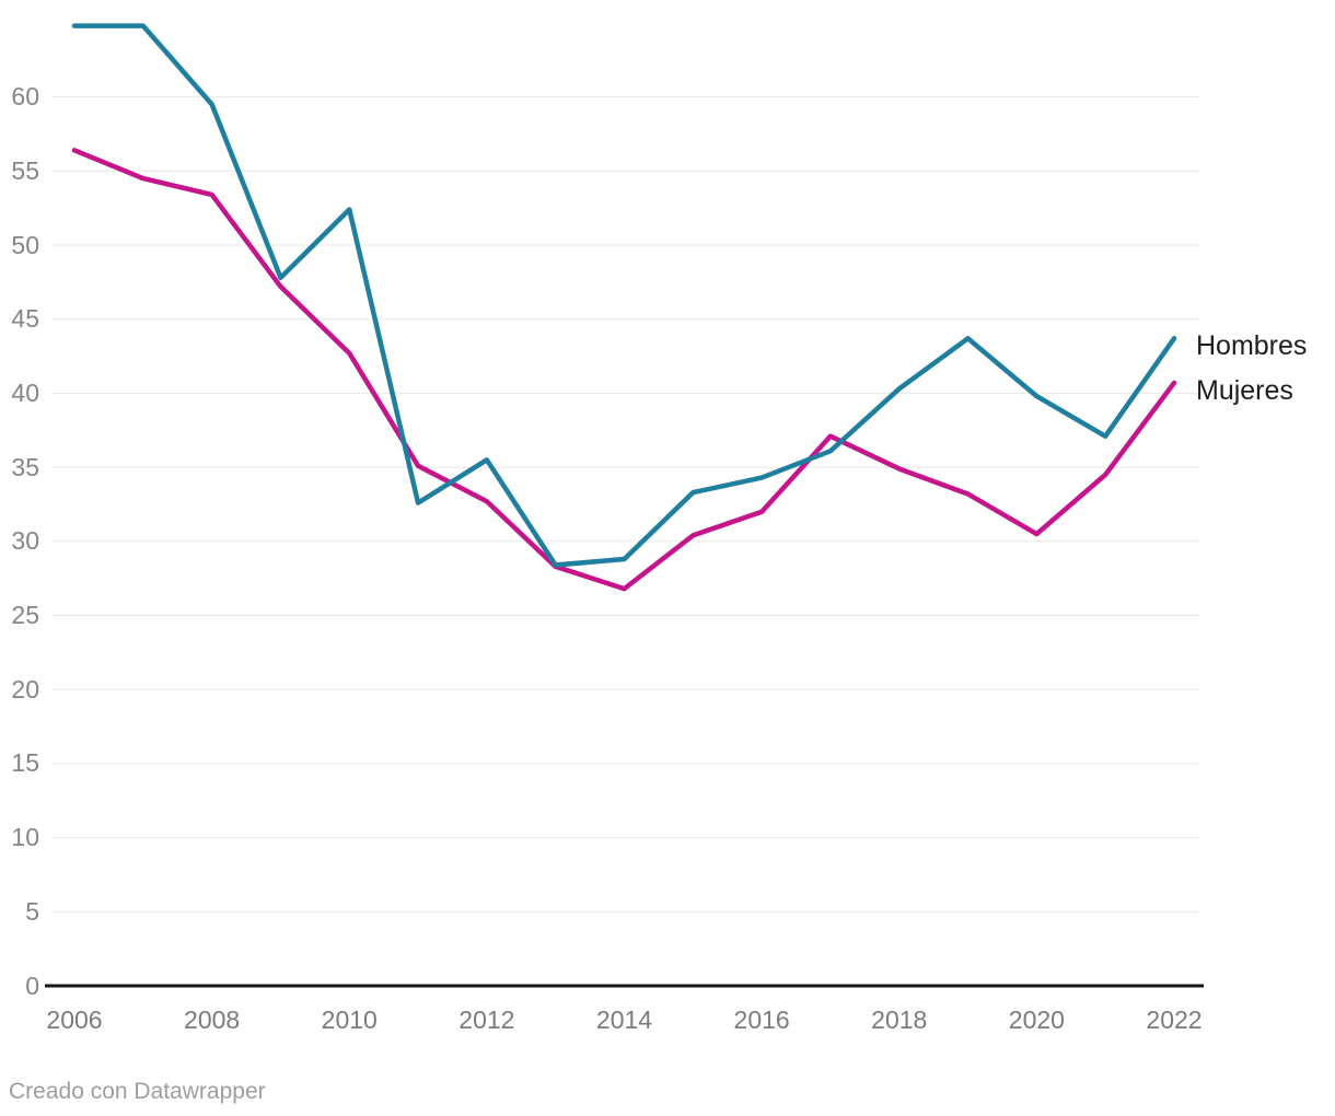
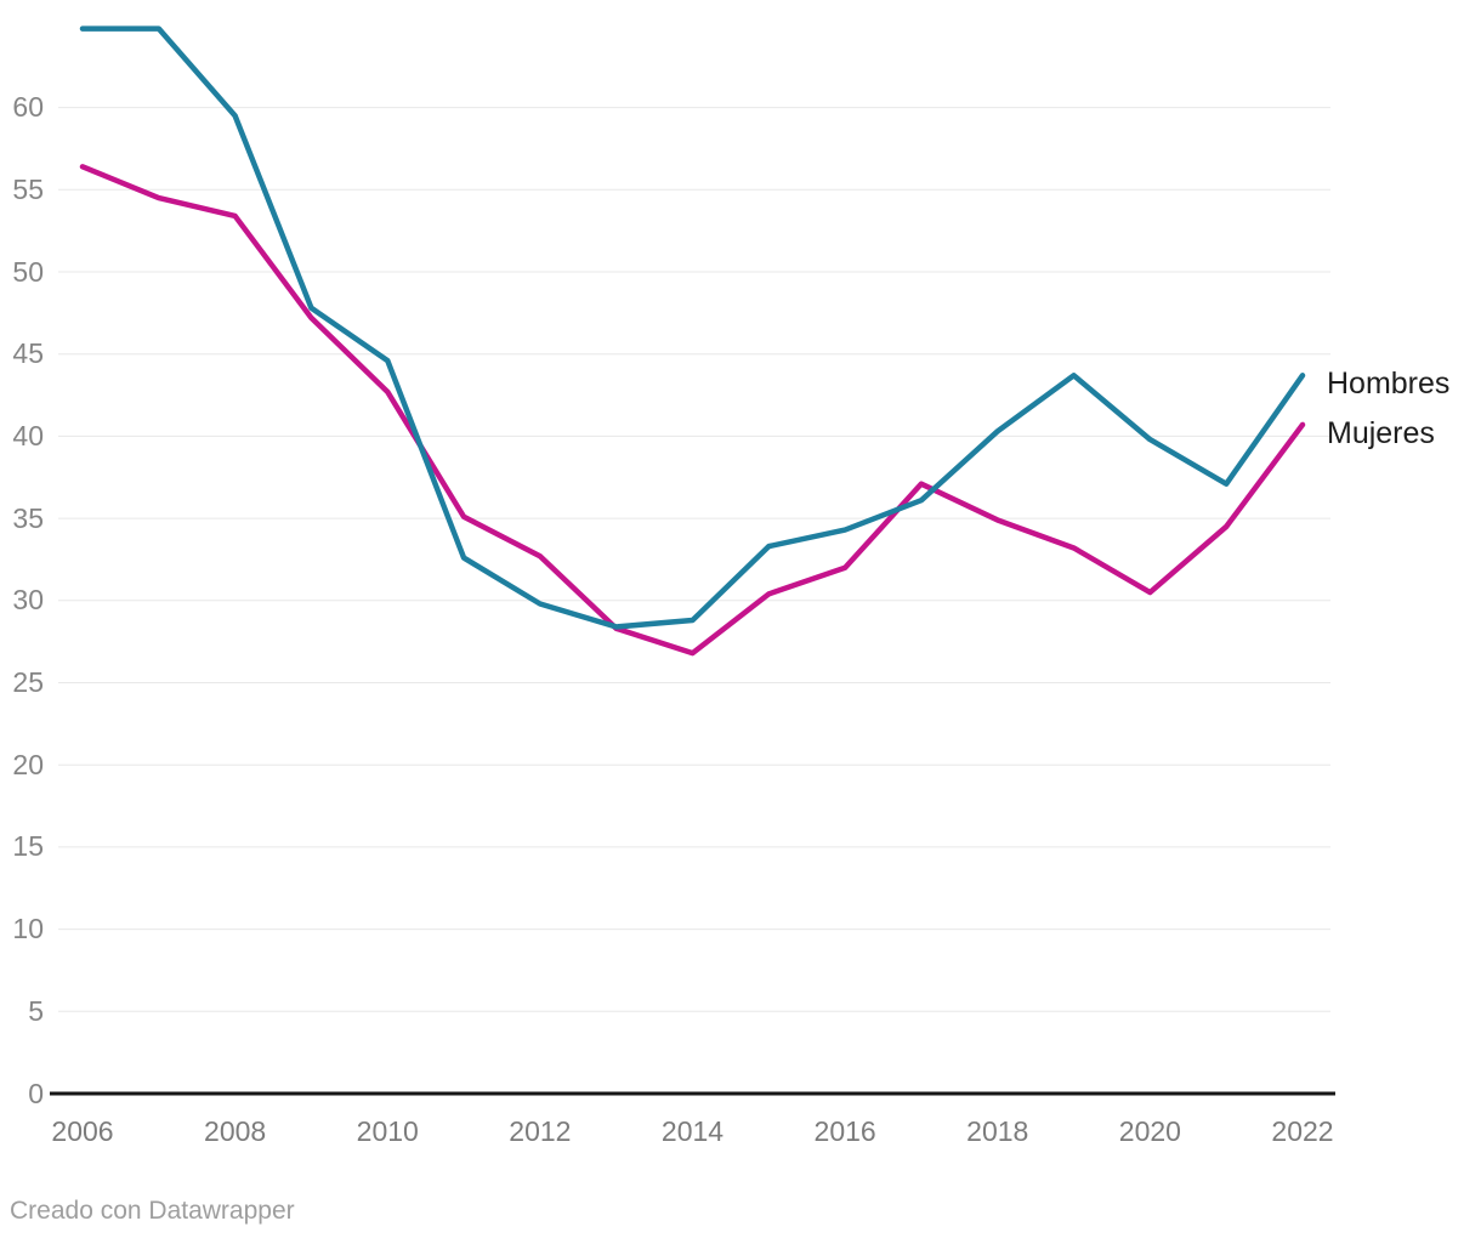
Hombres/2010: 52.4 -> 44.6
Hombres/2012: 35.5 -> 29.8
